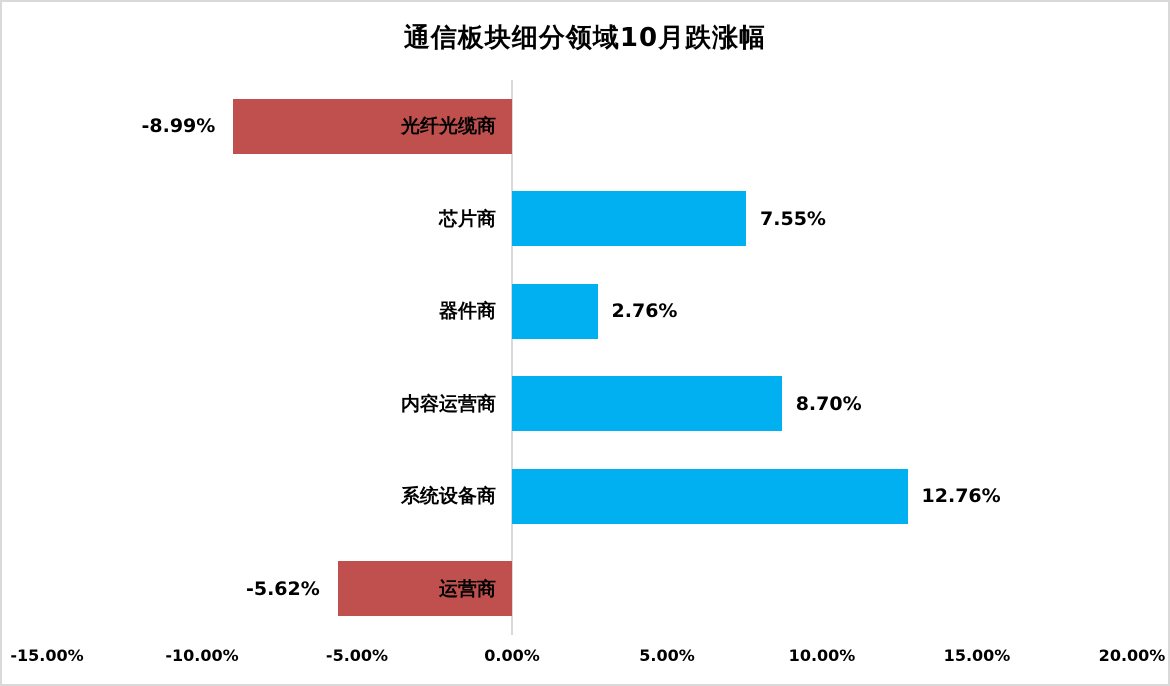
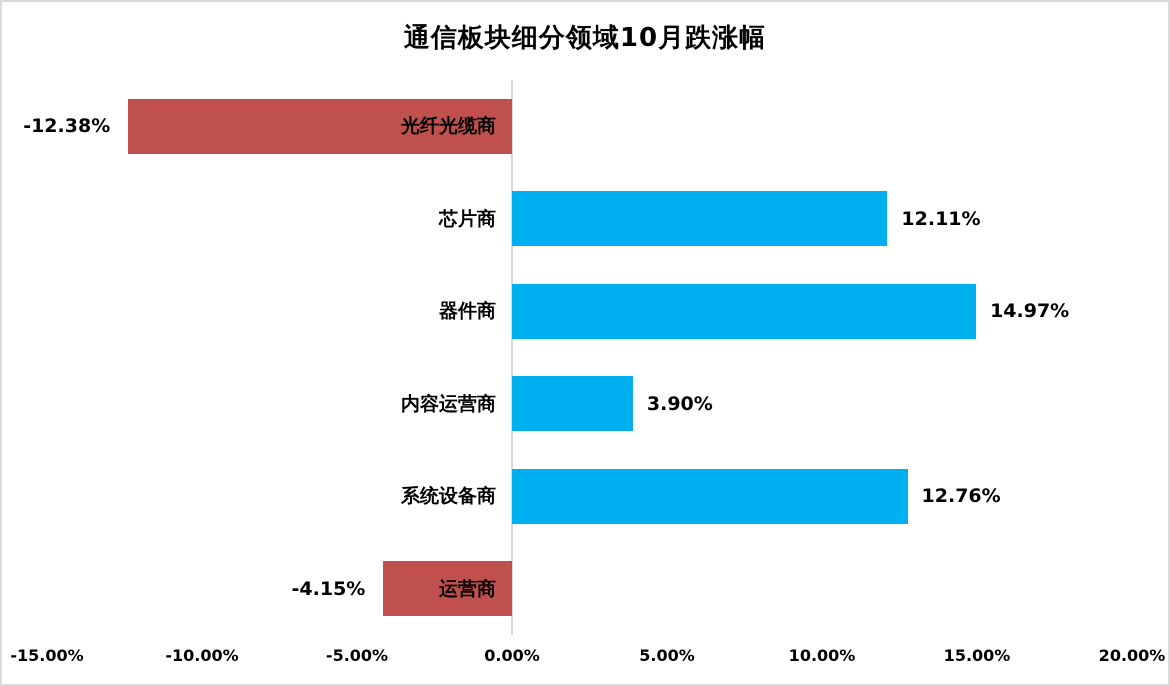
光纤光缆商: -8.99% -> -12.38%
芯片商: 7.55% -> 12.11%
器件商: 2.76% -> 14.97%
内容运营商: 8.70% -> 3.90%
运营商: -5.62% -> -4.15%
